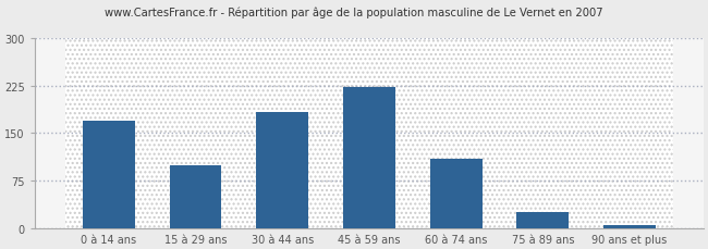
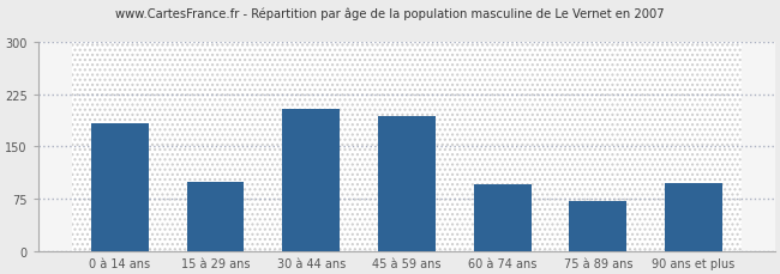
0 à 14 ans: 170 -> 184
30 à 44 ans: 183 -> 204
45 à 59 ans: 222 -> 194
60 à 74 ans: 110 -> 96
75 à 89 ans: 25 -> 72
90 ans et plus: 5 -> 98
